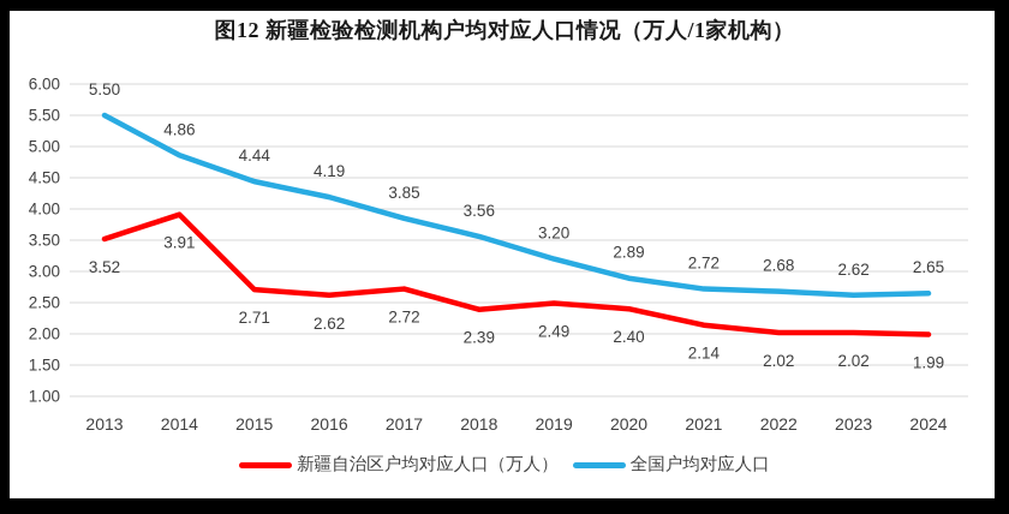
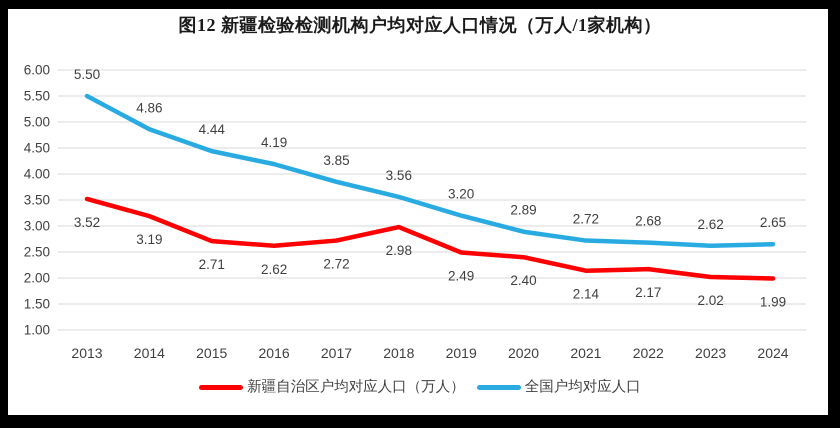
新疆自治区户均对应人口（万人）/2014: 3.91 -> 3.19
新疆自治区户均对应人口（万人）/2018: 2.39 -> 2.98
新疆自治区户均对应人口（万人）/2022: 2.02 -> 2.17
